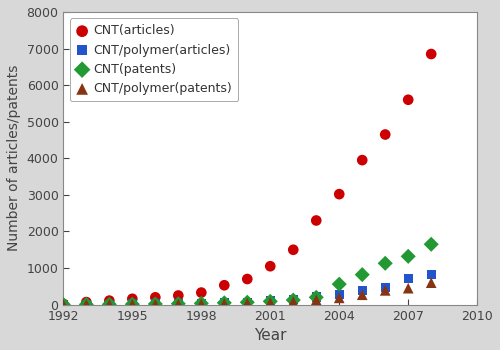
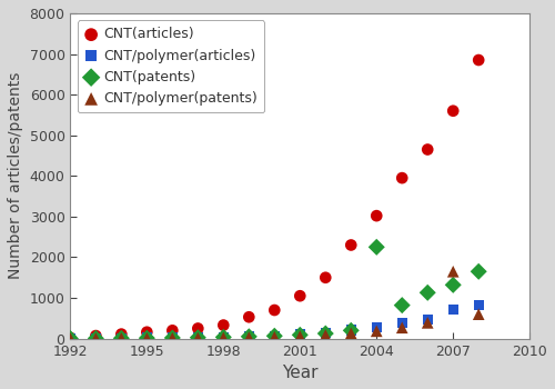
CNT(patents)/2004: 560 -> 2250
CNT/polymer(patents)/2007: 450 -> 1650
